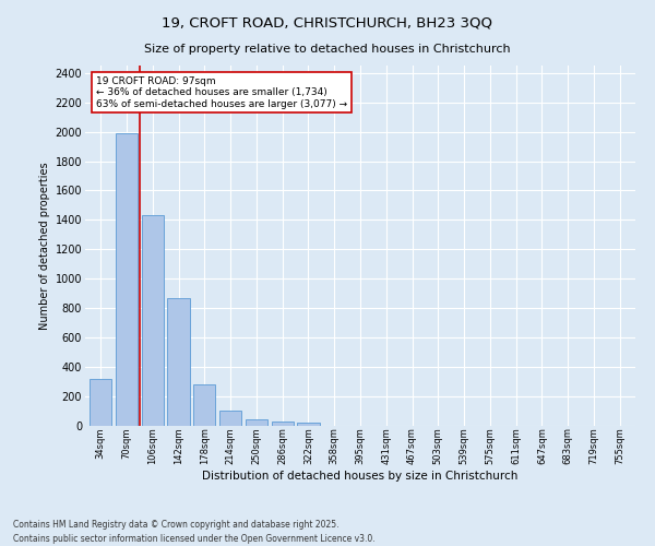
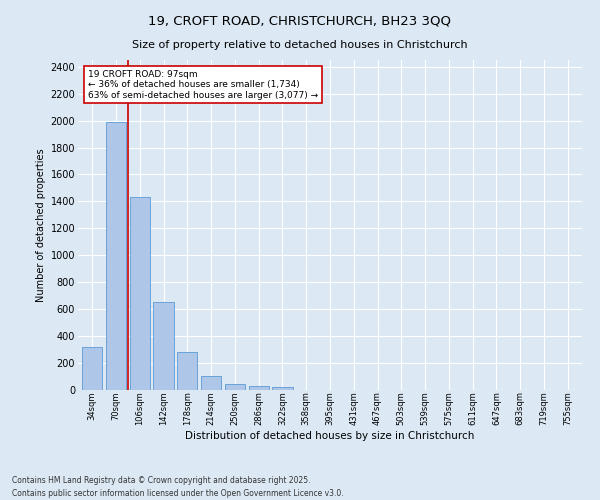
142sqm: 870 -> 660
